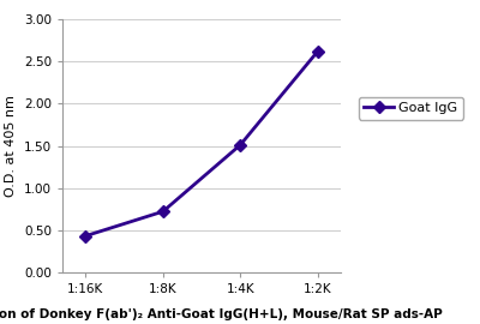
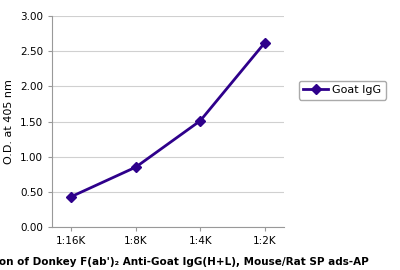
1:8K: 0.72 -> 0.85
